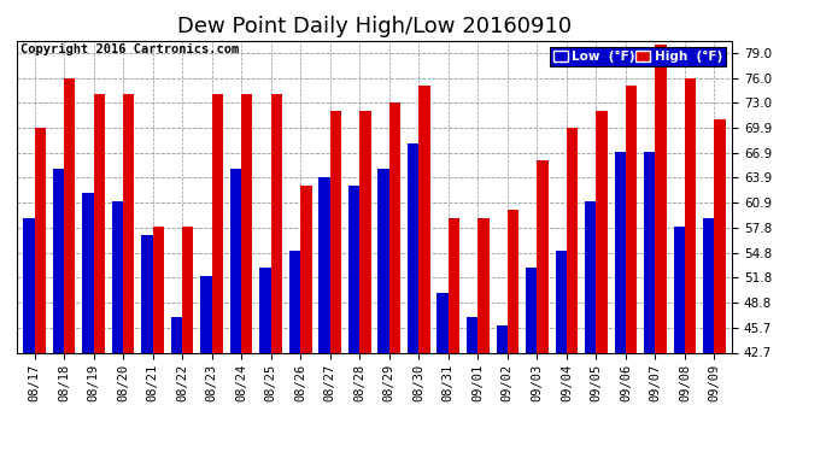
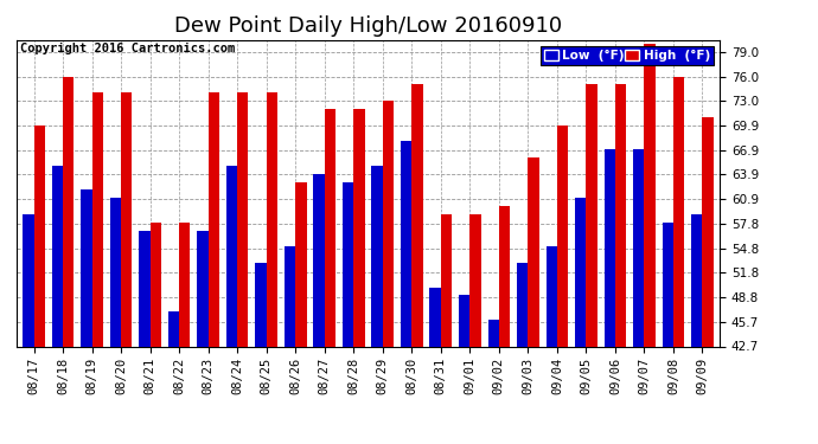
Low (°F)/08/23: 52 -> 57
Low (°F)/09/01: 47 -> 49
High (°F)/09/05: 72 -> 75
